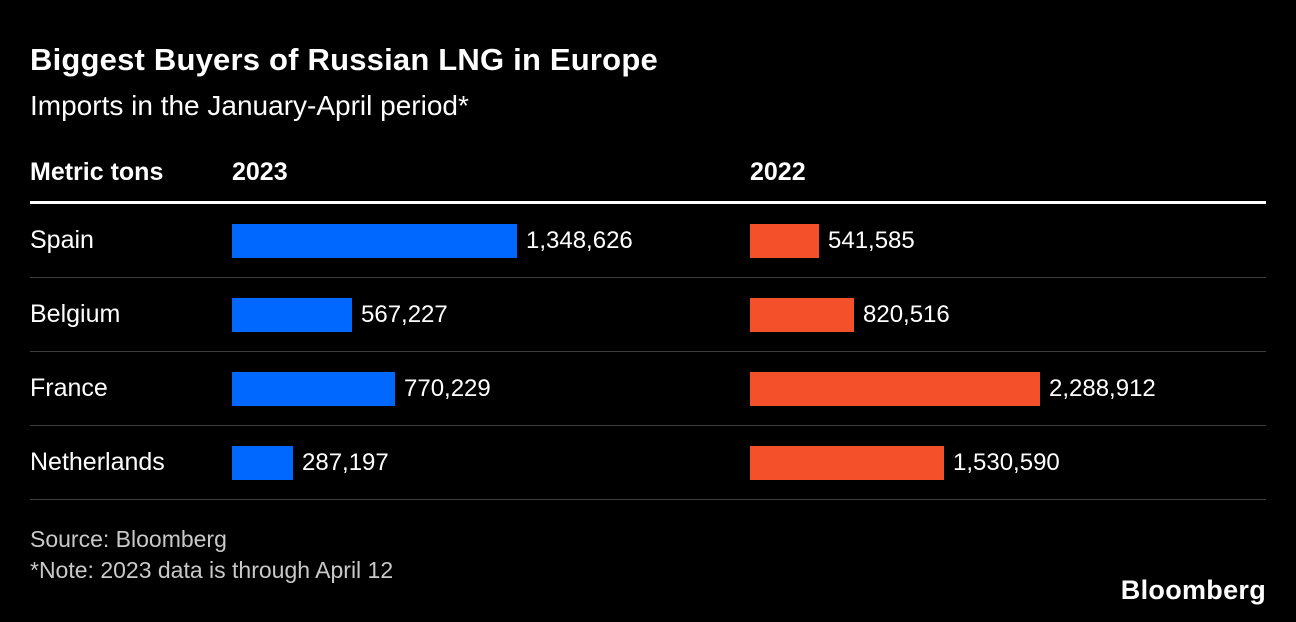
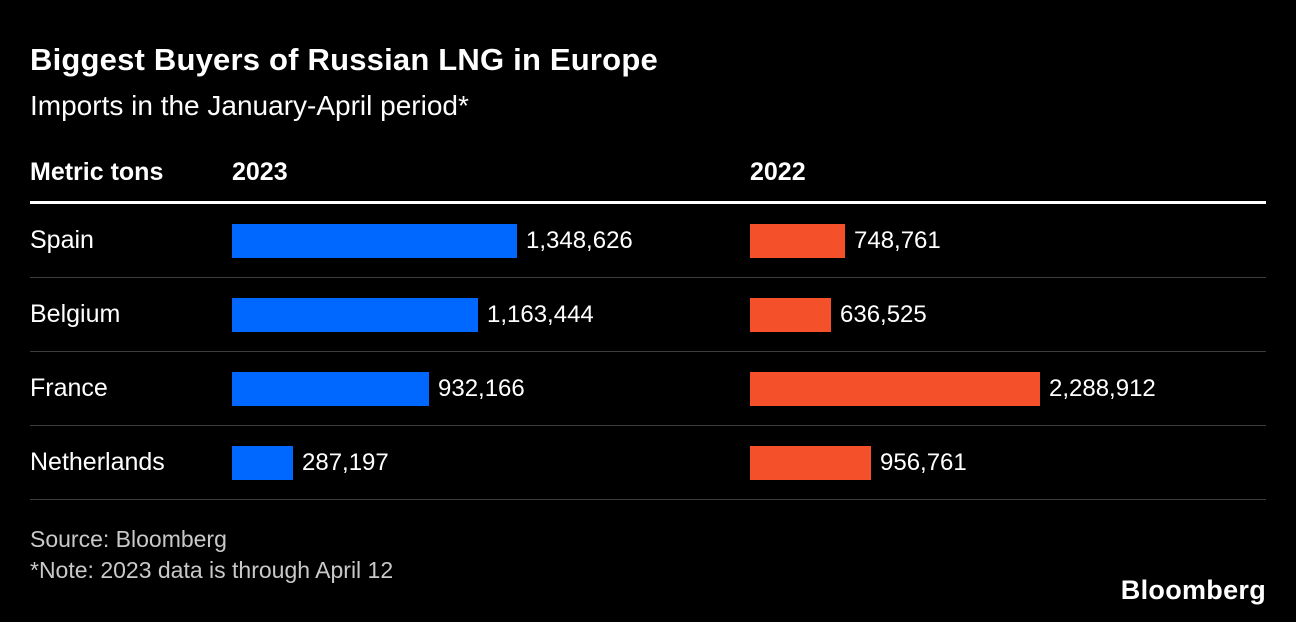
2022/Spain: 541,585 -> 748,761
2023/Belgium: 567,227 -> 1,163,444
2022/Belgium: 820,516 -> 636,525
2023/France: 770,229 -> 932,166
2022/Netherlands: 1,530,590 -> 956,761
